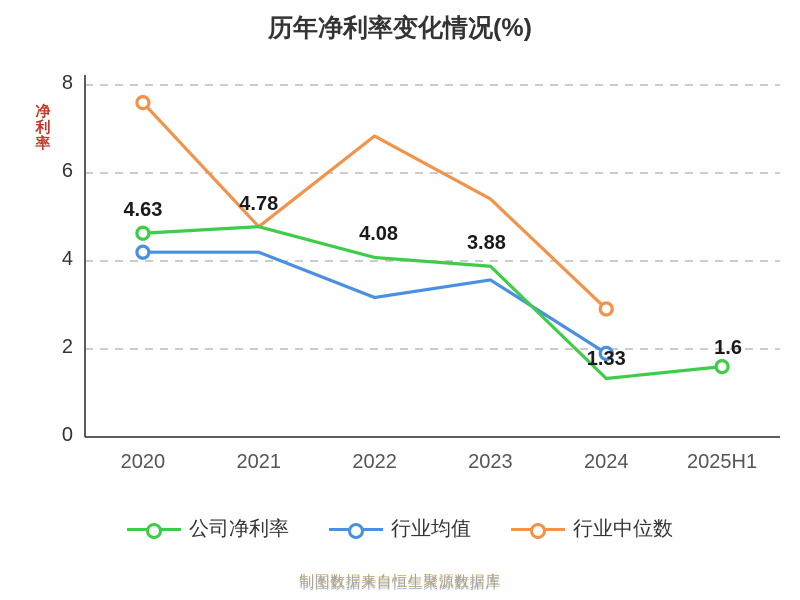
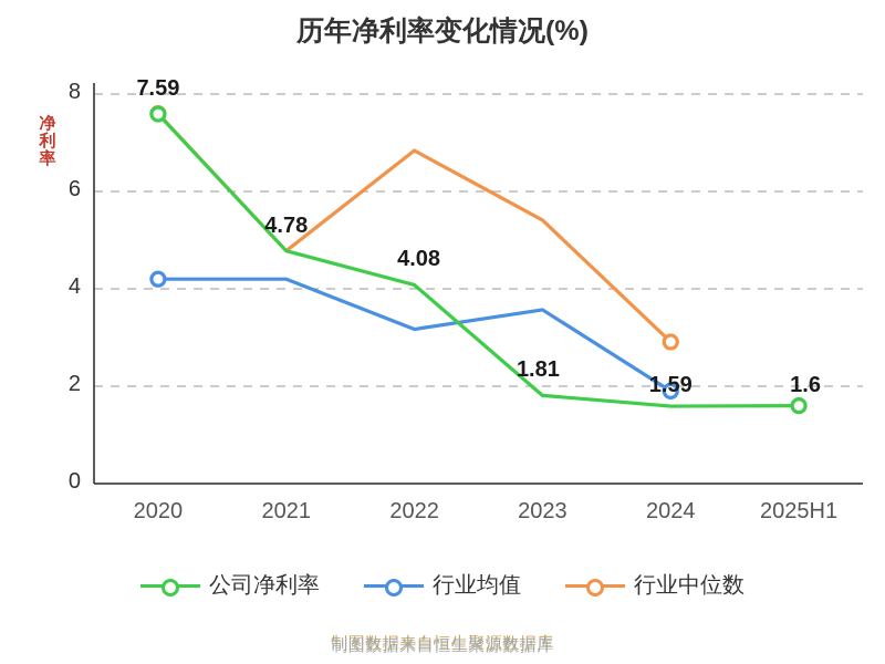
公司净利率/2020: 4.63 -> 7.59
公司净利率/2023: 3.88 -> 1.81
公司净利率/2024: 1.33 -> 1.59
